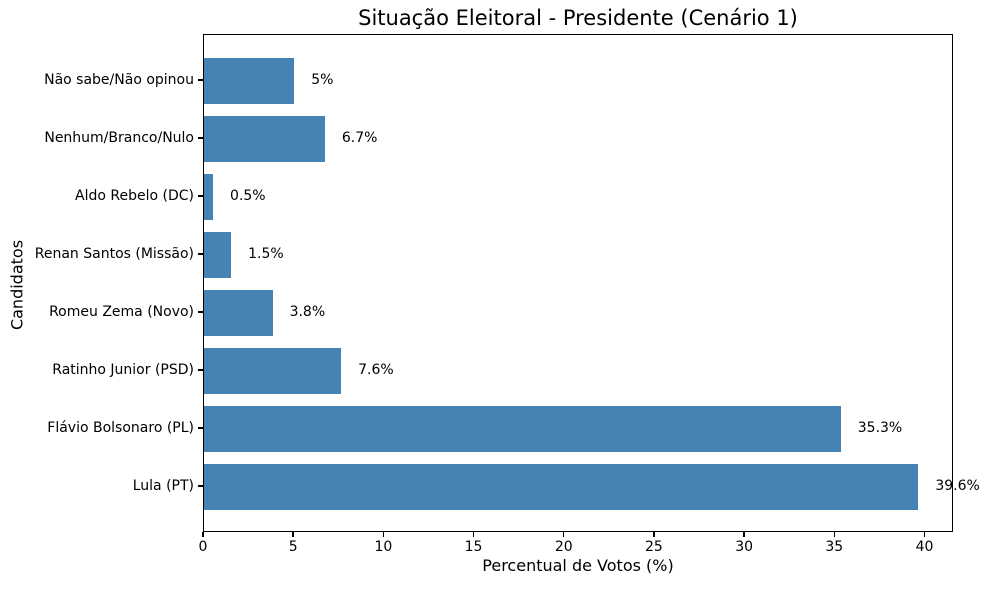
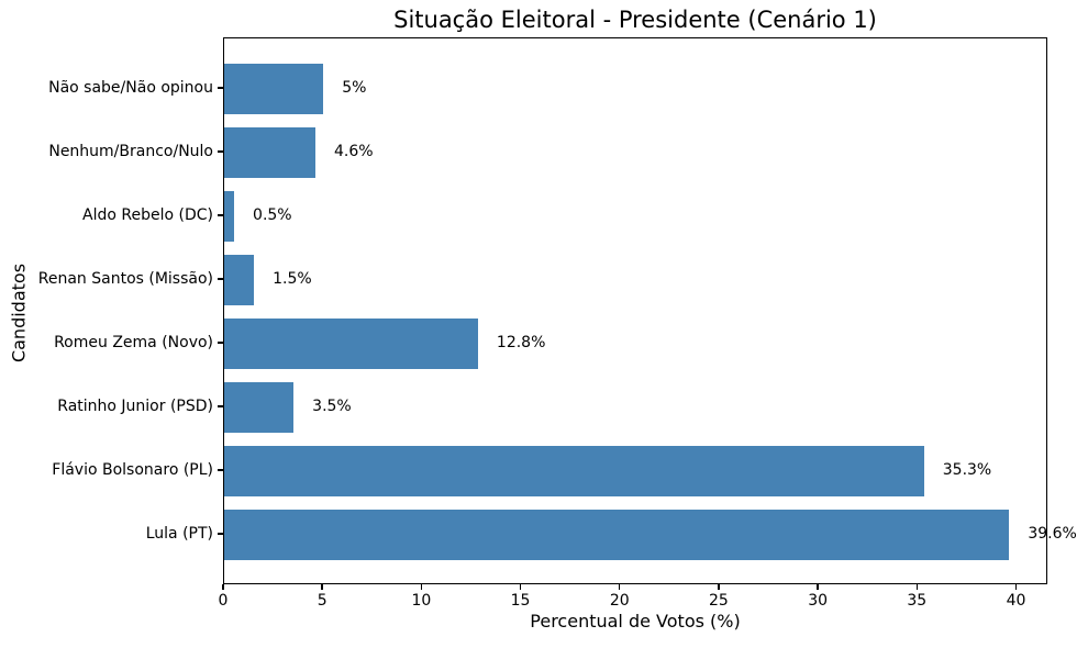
Nenhum/Branco/Nulo: 6.7% -> 4.6%
Romeu Zema (Novo): 3.8% -> 12.8%
Ratinho Junior (PSD): 7.6% -> 3.5%
